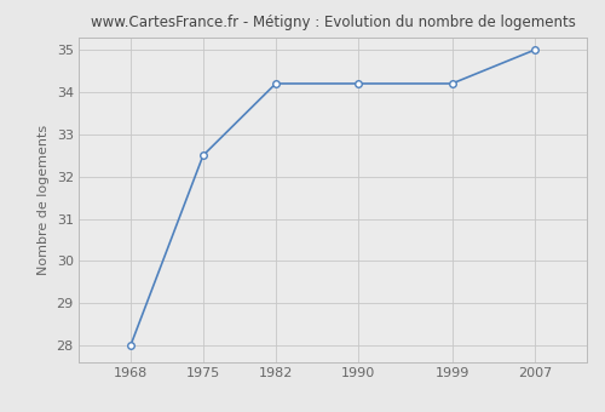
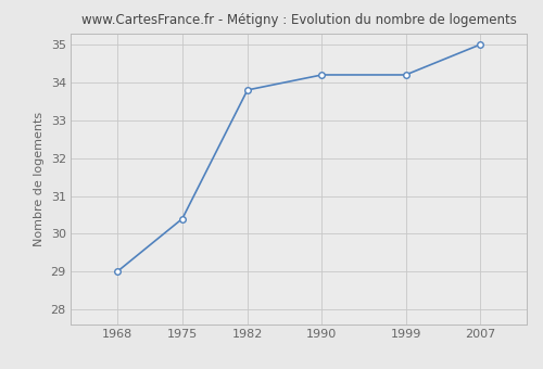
1968: 28.0 -> 29.0
1975: 32.5 -> 30.4
1982: 34.2 -> 33.8
